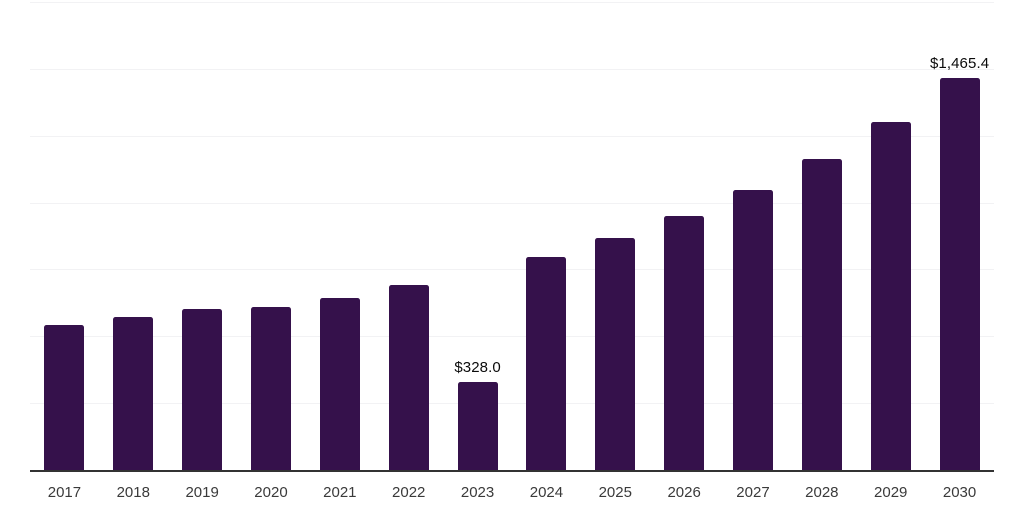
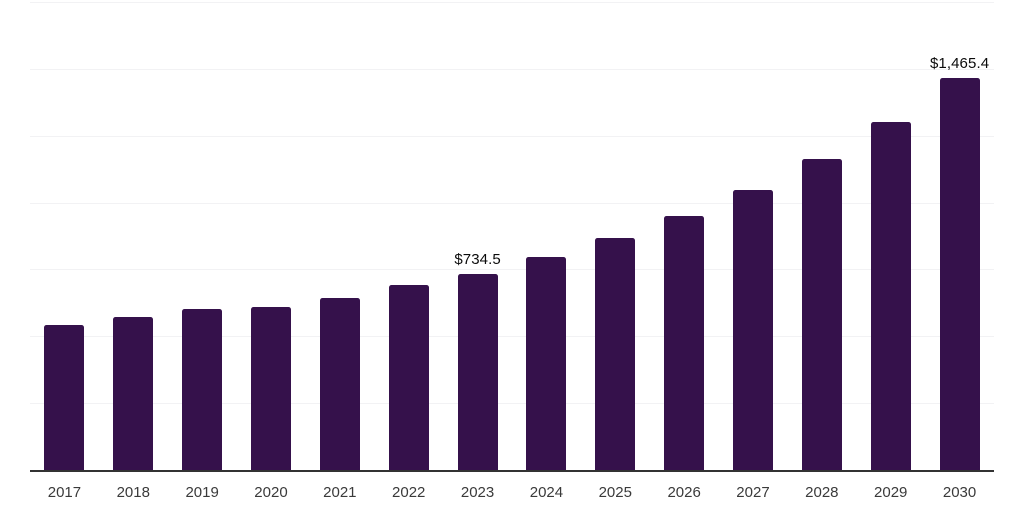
2023: $328.0 -> $734.5
